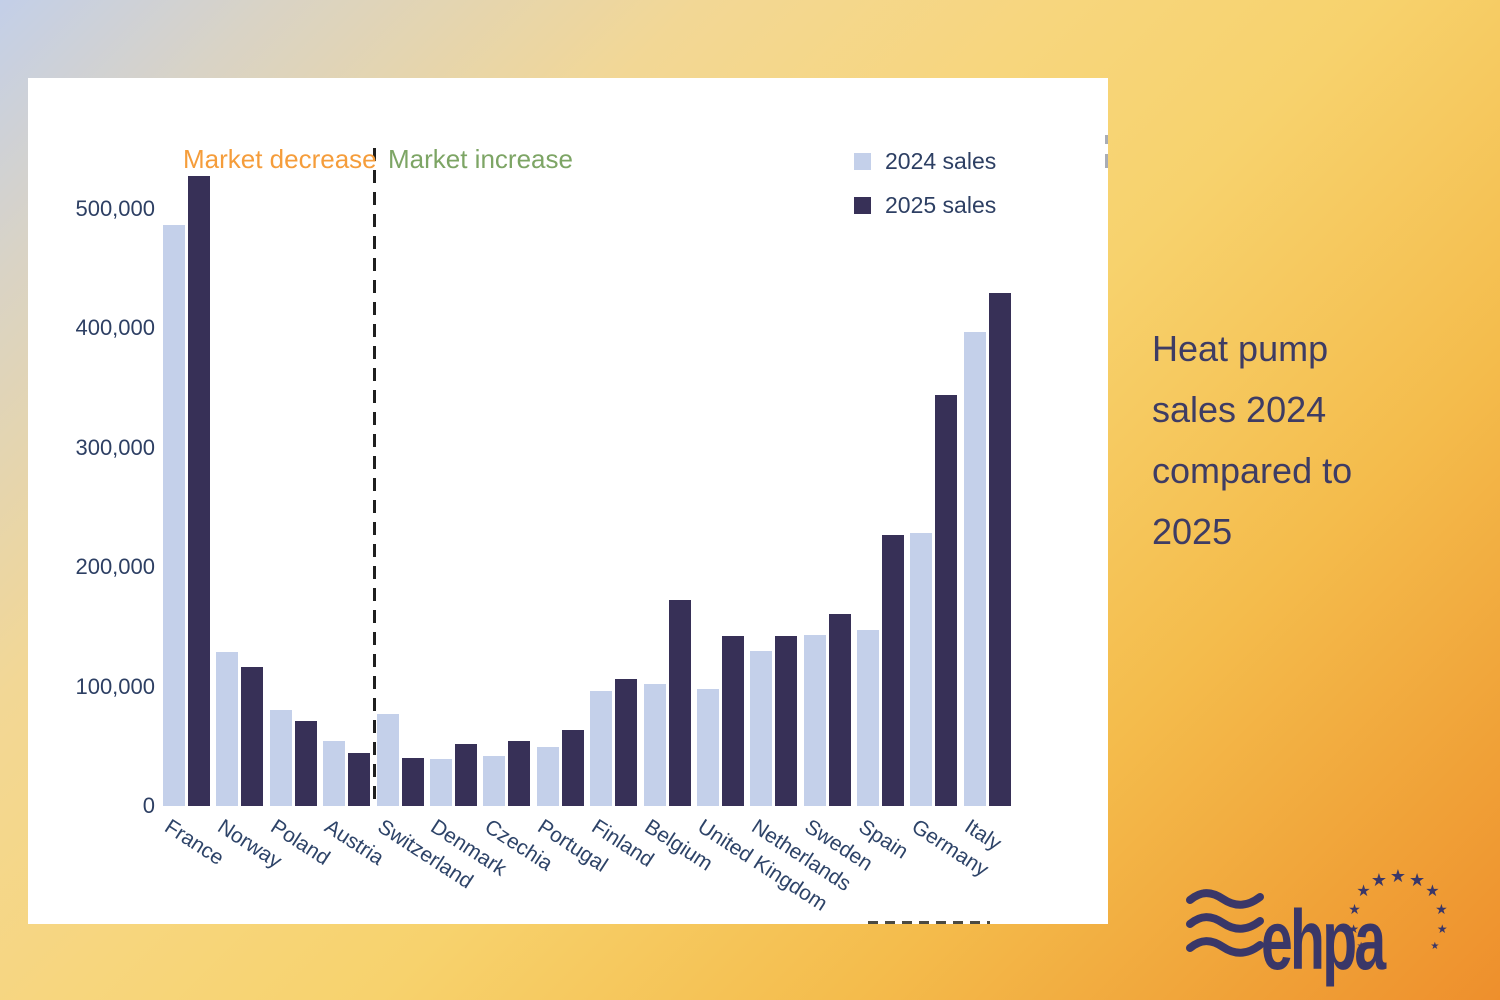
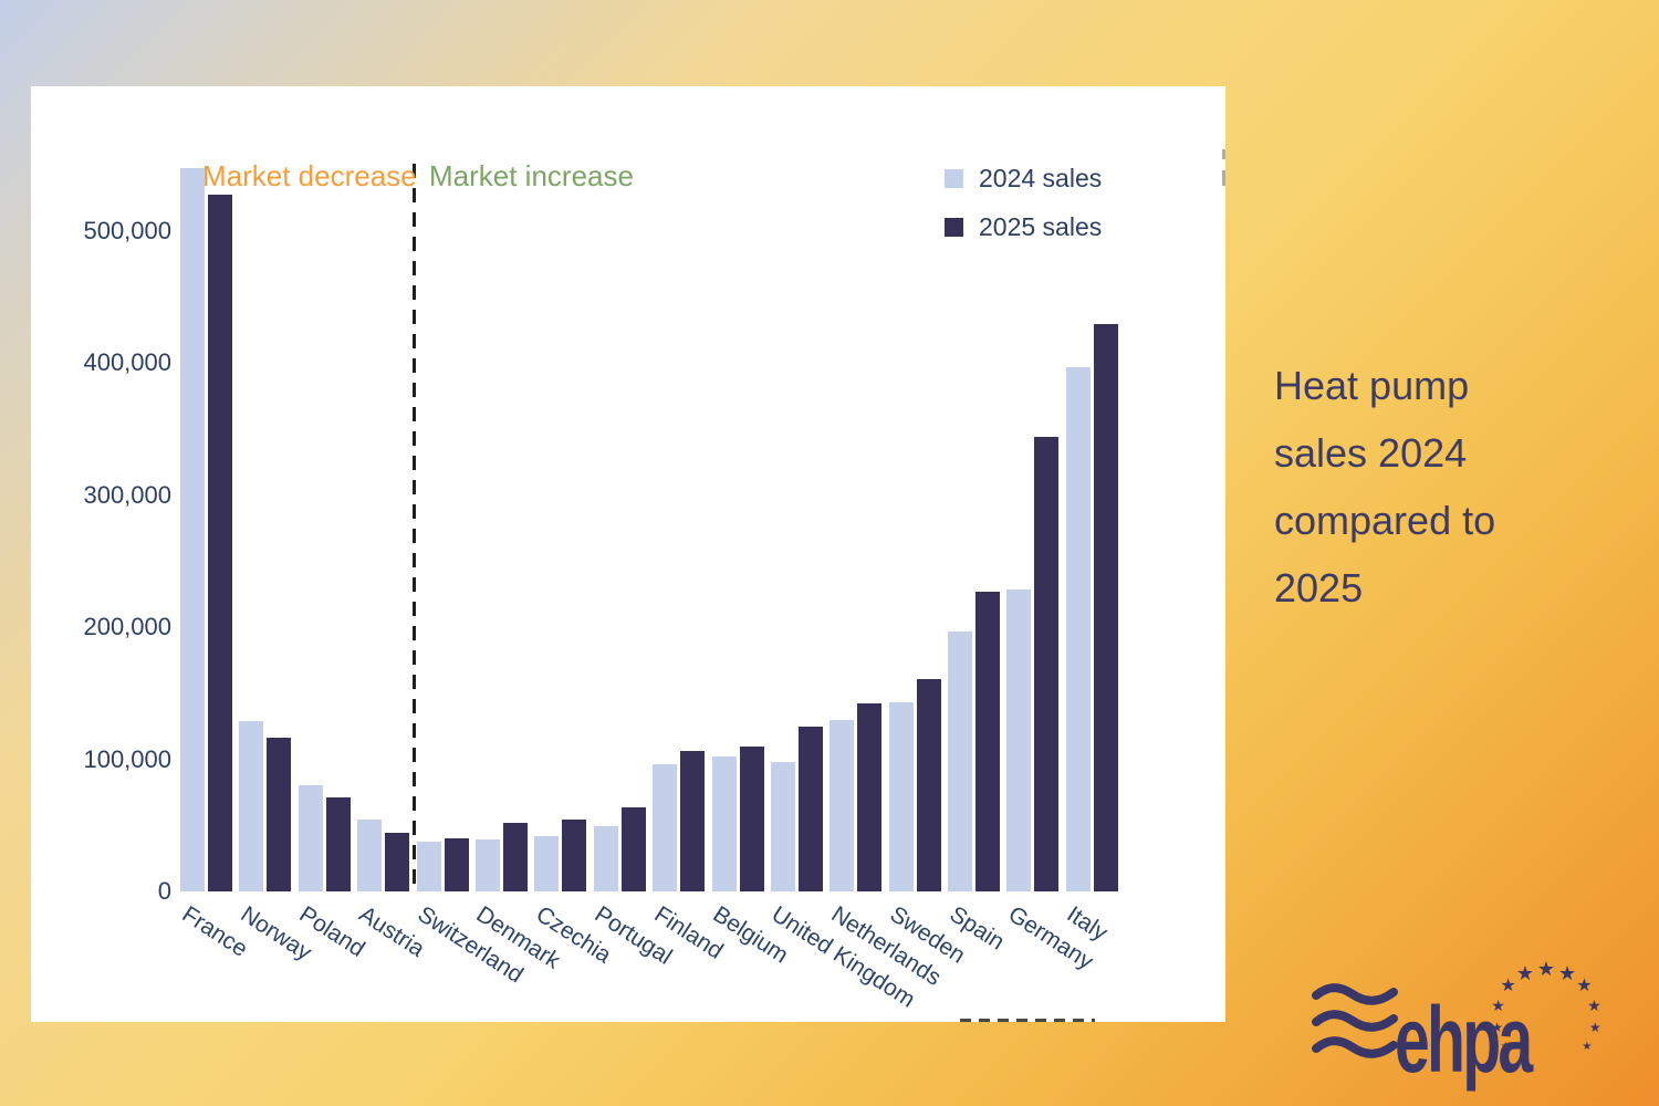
2024 sales/France: 486000 -> 547000
2024 sales/Switzerland: 77000 -> 38000
2025 sales/Belgium: 172000 -> 110000
2025 sales/United Kingdom: 142000 -> 124000
2024 sales/Spain: 147000 -> 197000
